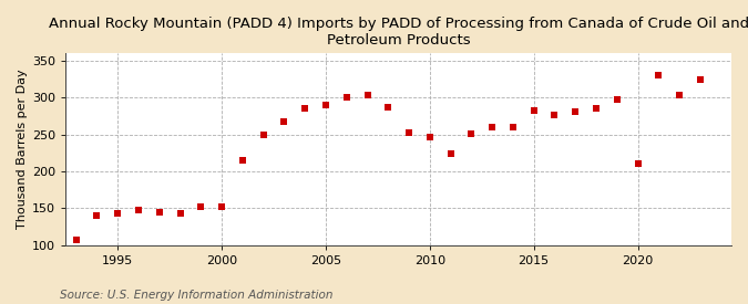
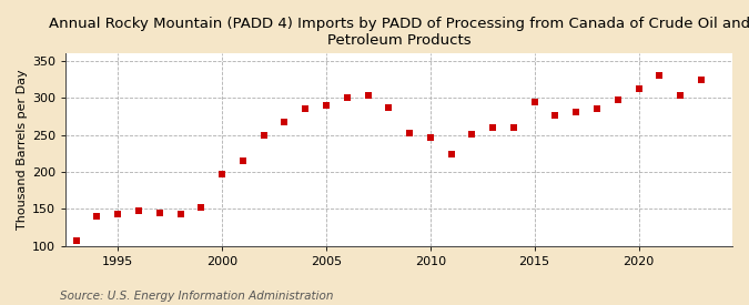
2000: 152 -> 197
2015: 282 -> 294
2020: 210 -> 313
